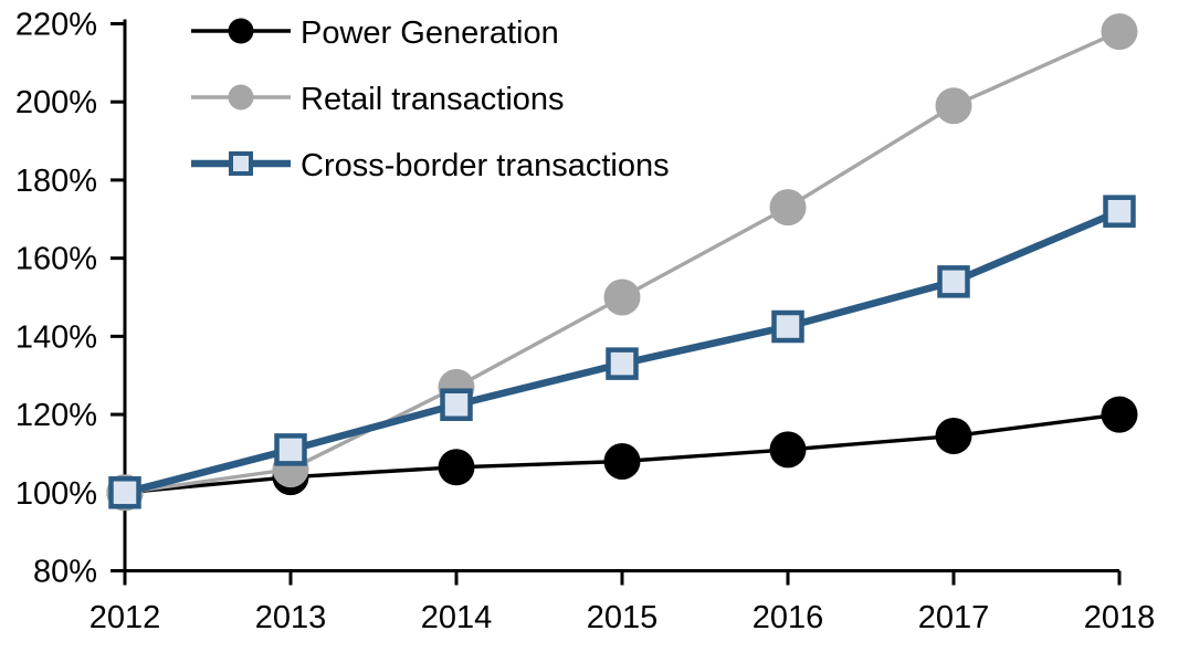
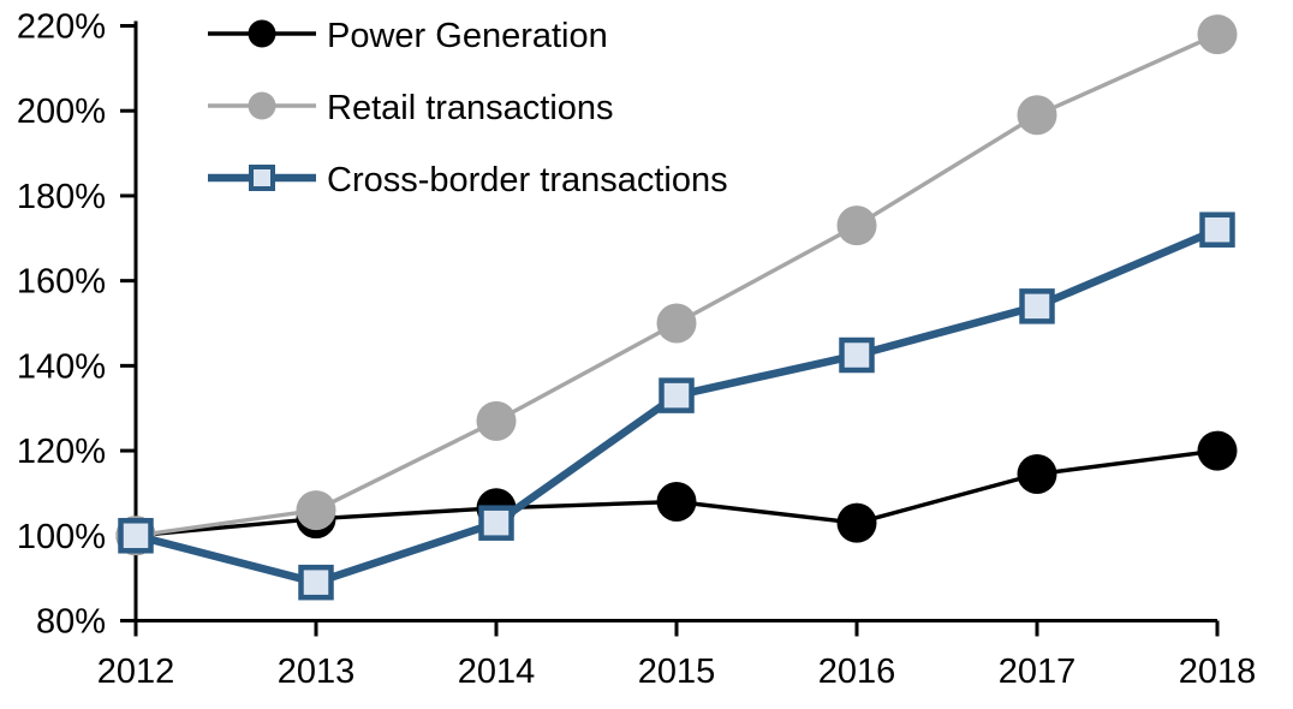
Cross-border transactions/2013: 111% -> 89%
Cross-border transactions/2014: 122% -> 103%
Power Generation/2016: 111% -> 103%
